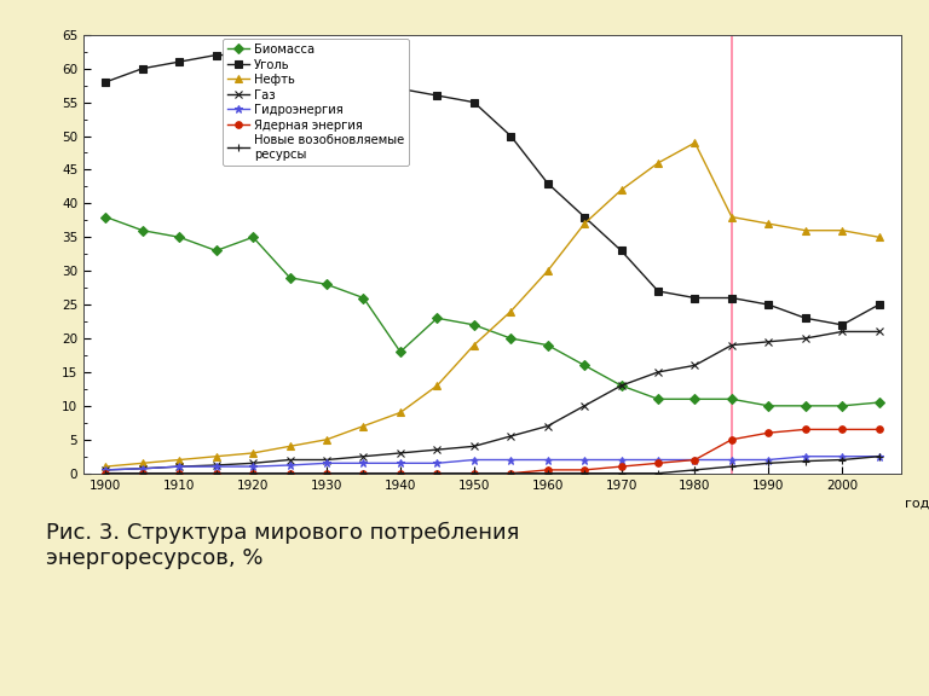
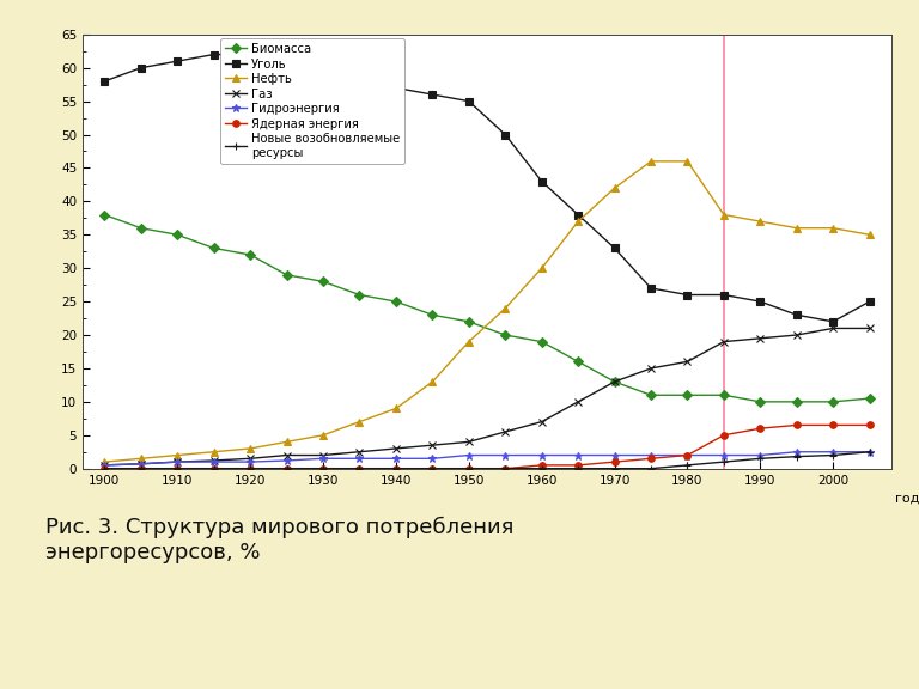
Биомасса/1920: 35.0 -> 32.0
Биомасса/1940: 18.0 -> 25.0
Нефть/1980: 49.0 -> 46.0
